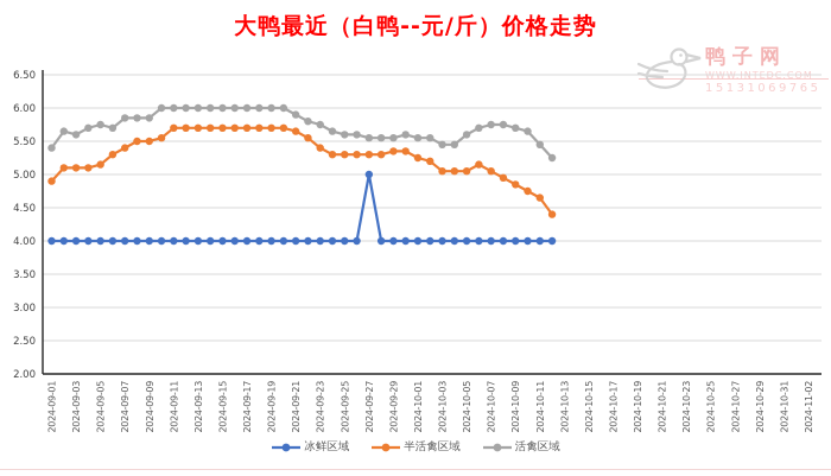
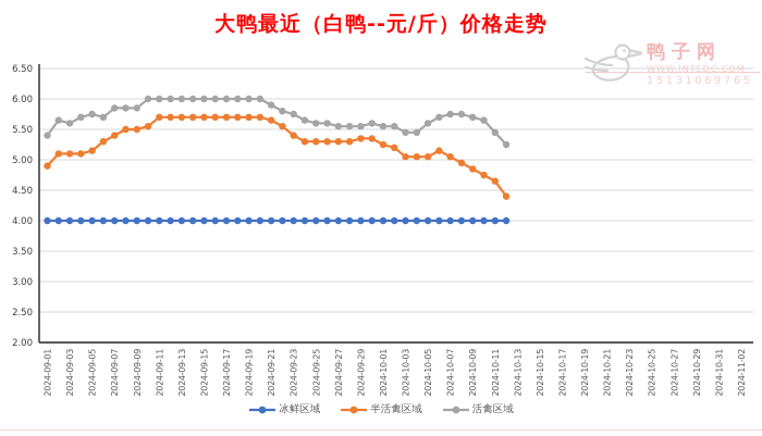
冰鲜区域/2024-09-27: 5 -> 4
